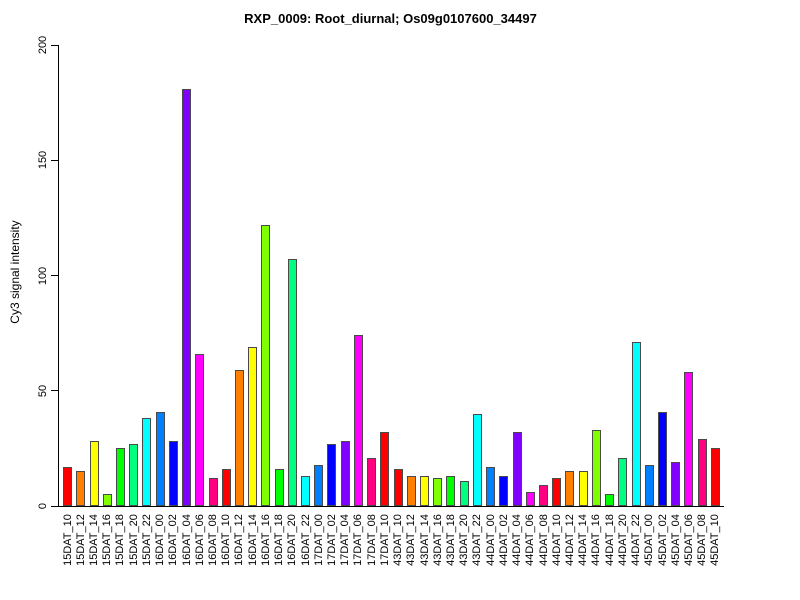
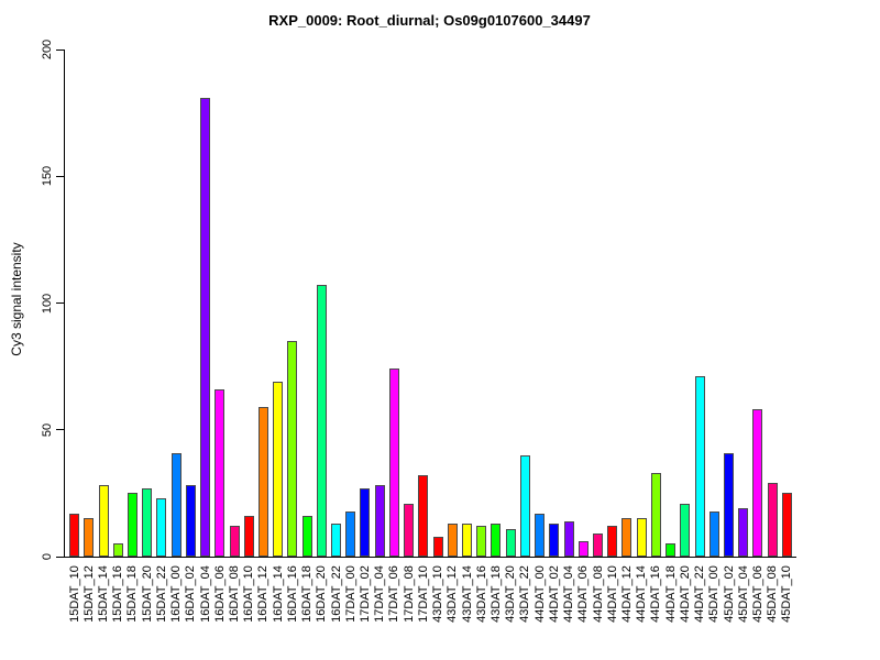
15DAT_22: 38 -> 23
16DAT_16: 122 -> 85
43DAT_10: 16 -> 8
44DAT_04: 32 -> 14
